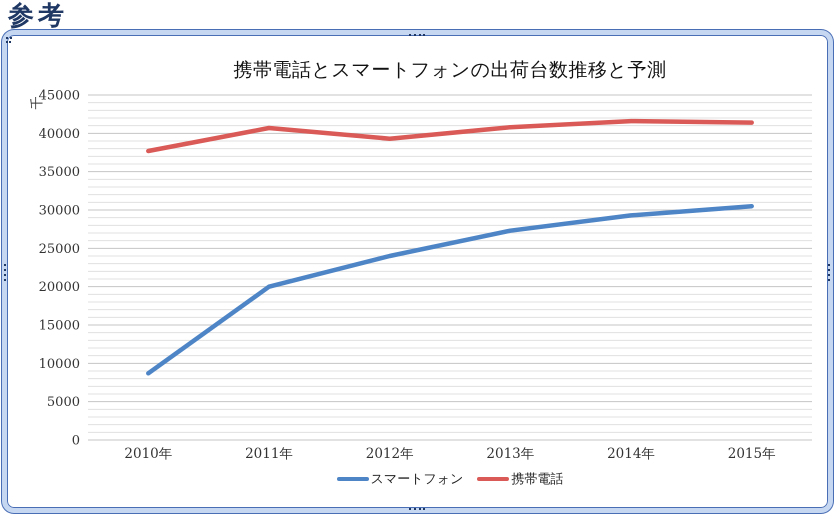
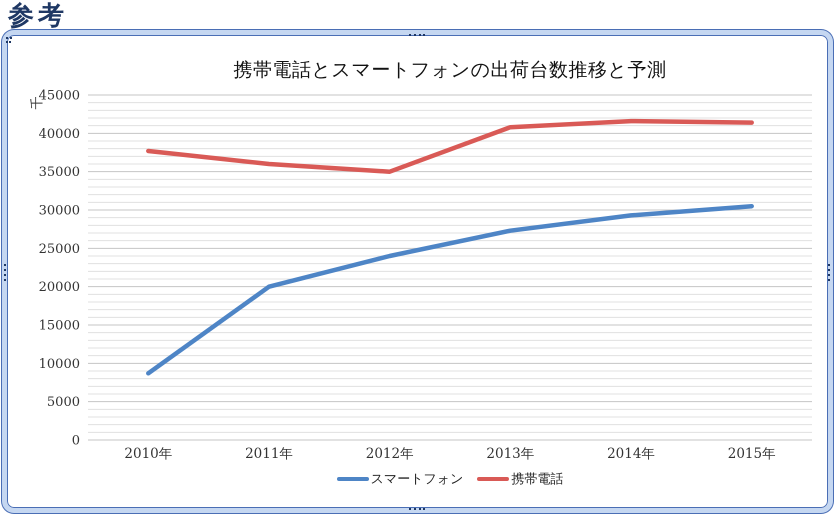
携帯電話/2011年: 41000 -> 36000
携帯電話/2012年: 39000 -> 35000
